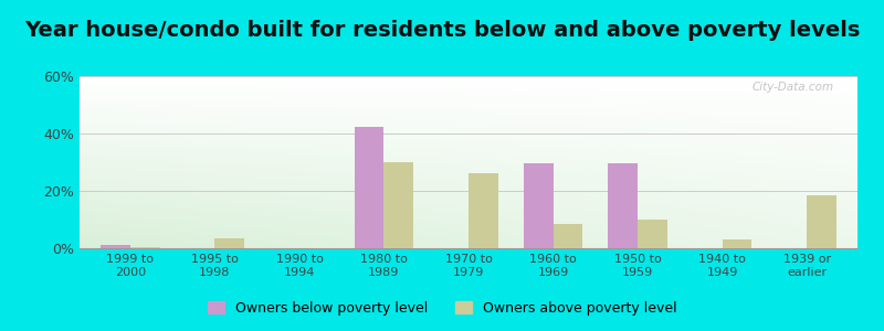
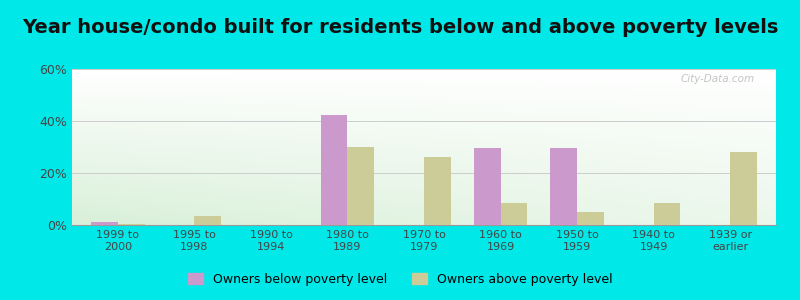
Owners above poverty level/1950 to 1959: 10.0% -> 5.0%
Owners above poverty level/1940 to 1949: 3.0% -> 8.5%
Owners above poverty level/1939 or earlier: 18.5% -> 28.0%
